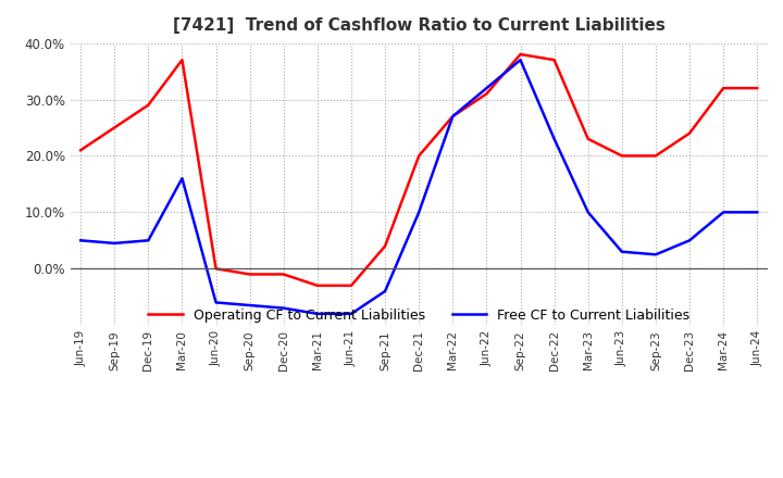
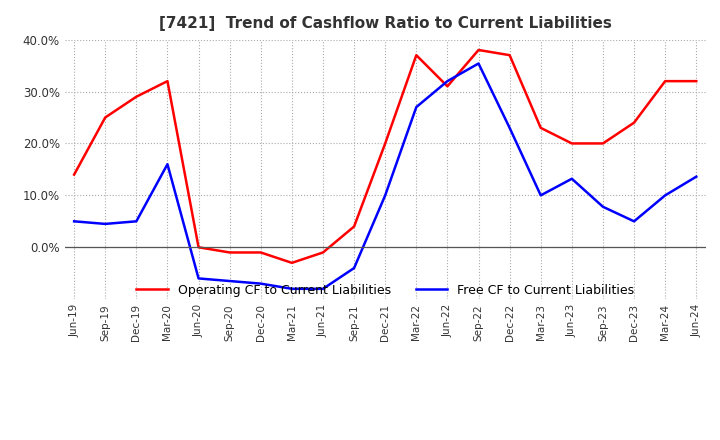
Operating CF to Current Liabilities/Jun-19: 21% -> 14%
Operating CF to Current Liabilities/Mar-20: 37% -> 32%
Operating CF to Current Liabilities/Jun-21: -3% -> -1%
Operating CF to Current Liabilities/Mar-22: 27% -> 37%
Free CF to Current Liabilities/Sep-22: 37.0% -> 35.4%
Free CF to Current Liabilities/Jun-23: 3.0% -> 13.2%
Free CF to Current Liabilities/Sep-23: 2.5% -> 7.8%
Free CF to Current Liabilities/Jun-24: 10.0% -> 13.6%
